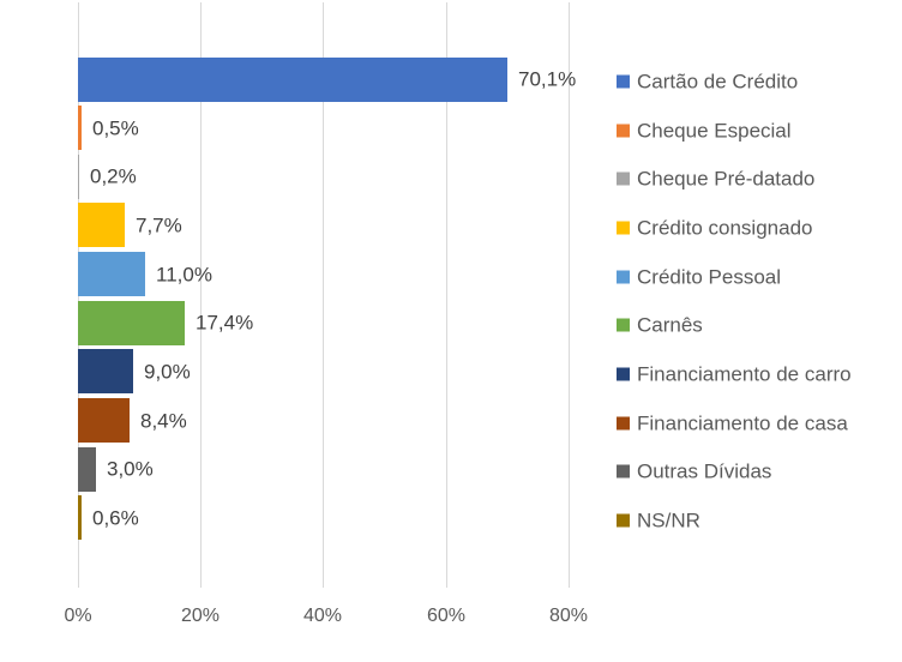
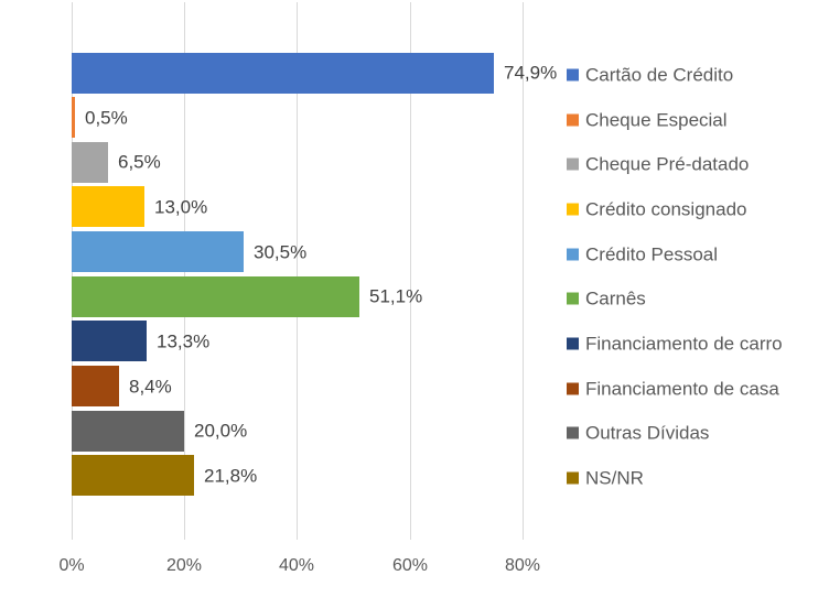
Cartão de Crédito: 70,1% -> 74,9%
Cheque Pré-datado: 0,2% -> 6,5%
Crédito consignado: 7,7% -> 13,0%
Crédito Pessoal: 11,0% -> 30,5%
Carnês: 17,4% -> 51,1%
Financiamento de carro: 9,0% -> 13,3%
Outras Dívidas: 3,0% -> 20,0%
NS/NR: 0,6% -> 21,8%
